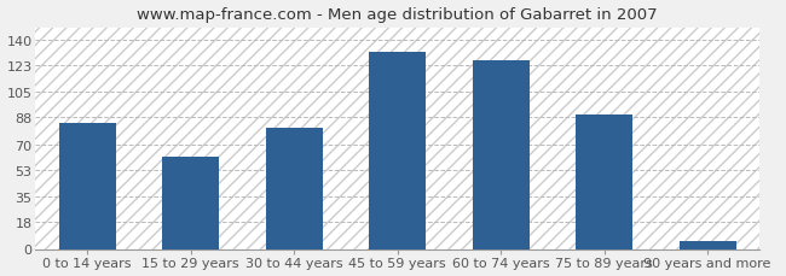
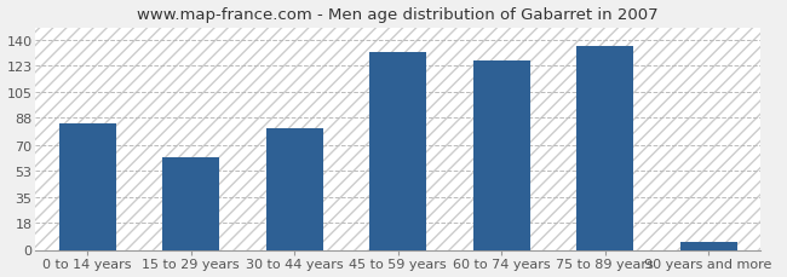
75 to 89 years: 90 -> 136
